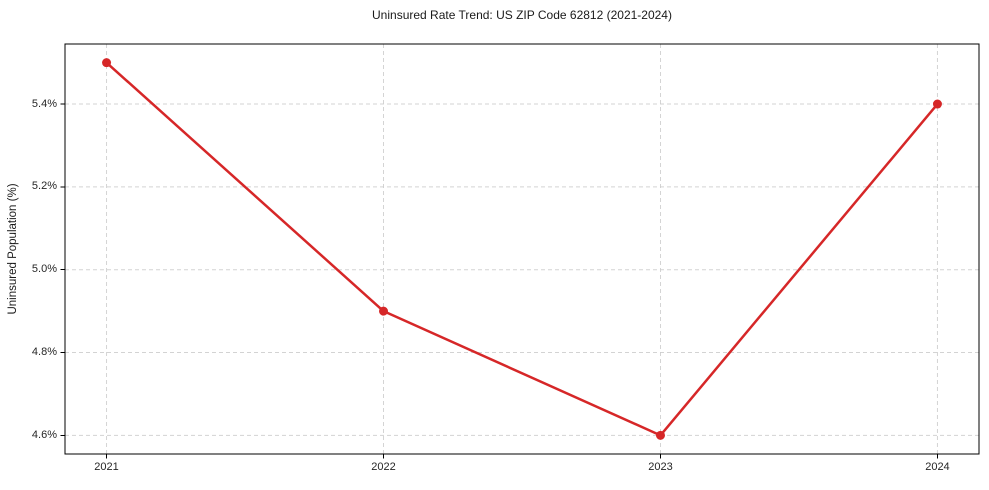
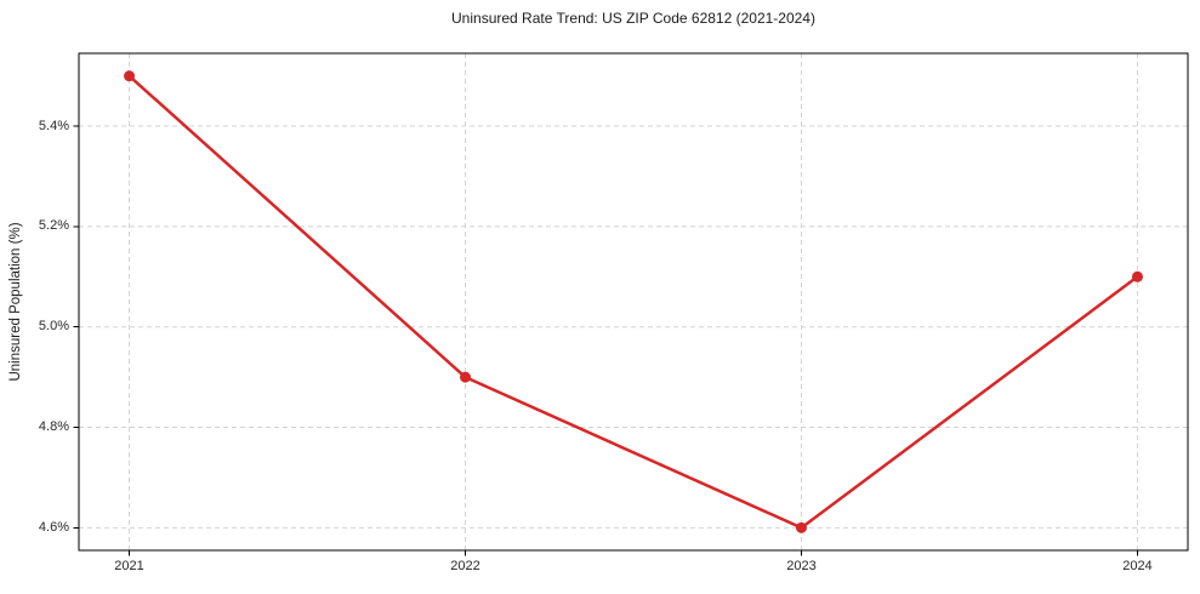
2024: 5.4% -> 5.1%
